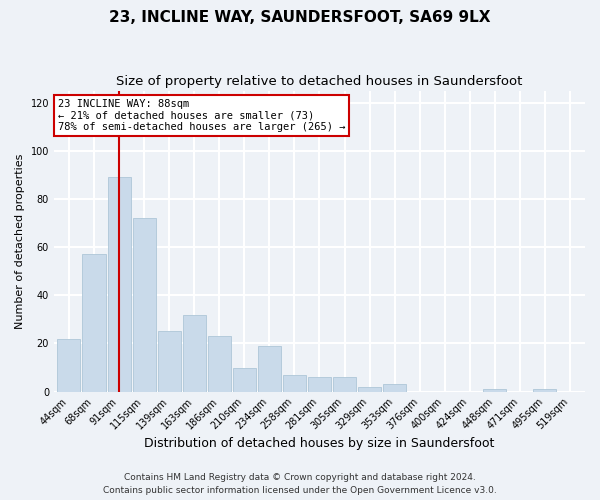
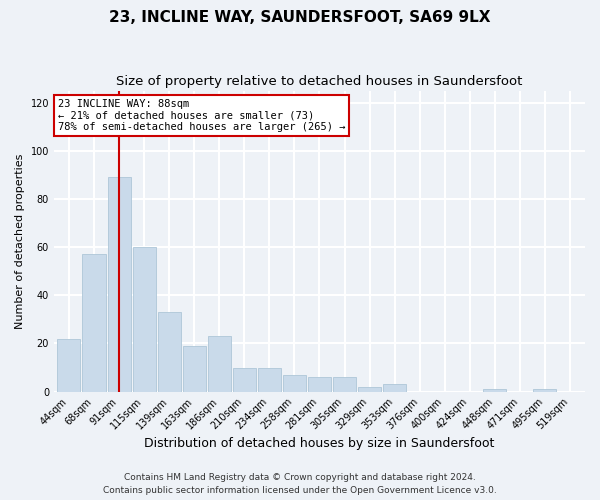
115sqm: 72 -> 60
139sqm: 25 -> 33
163sqm: 32 -> 19
234sqm: 19 -> 10
